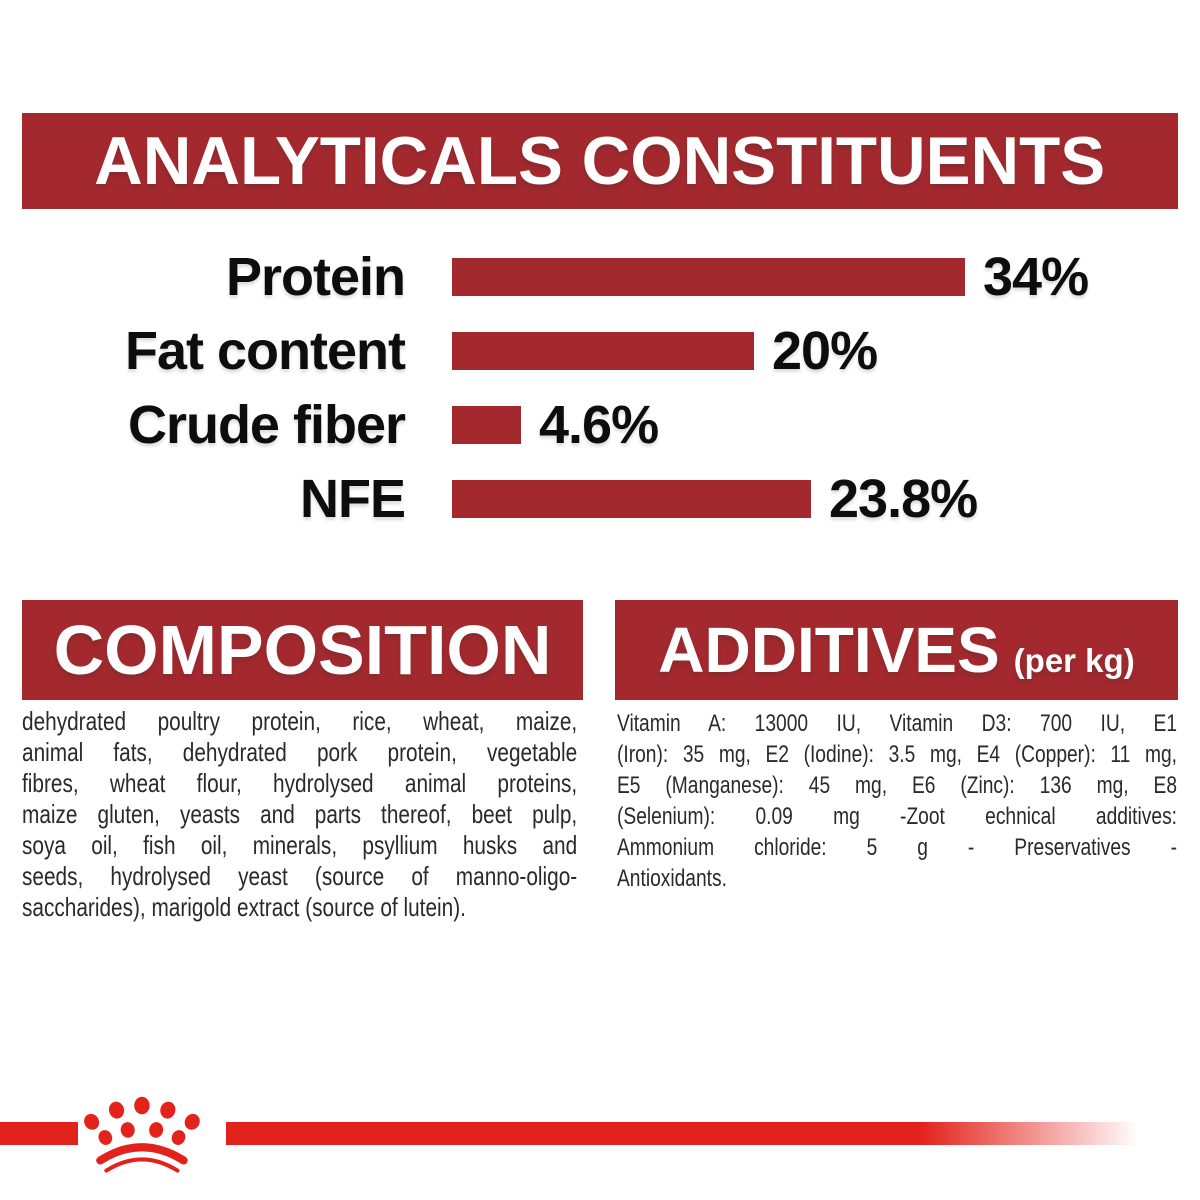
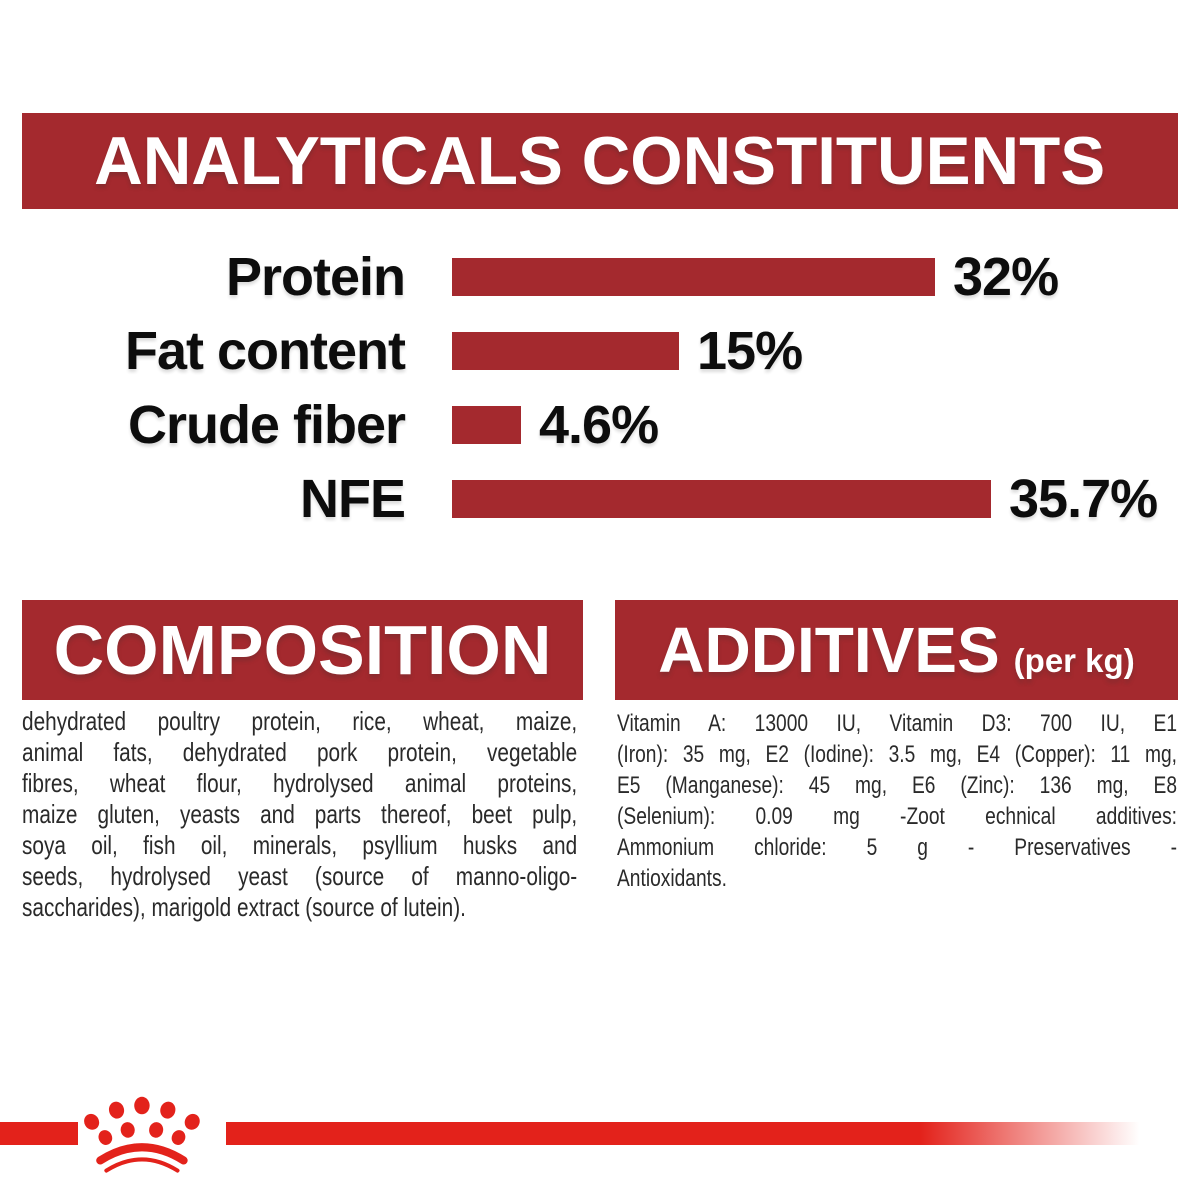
Protein: 34% -> 32%
Fat content: 20% -> 15%
NFE: 23.8% -> 35.7%
